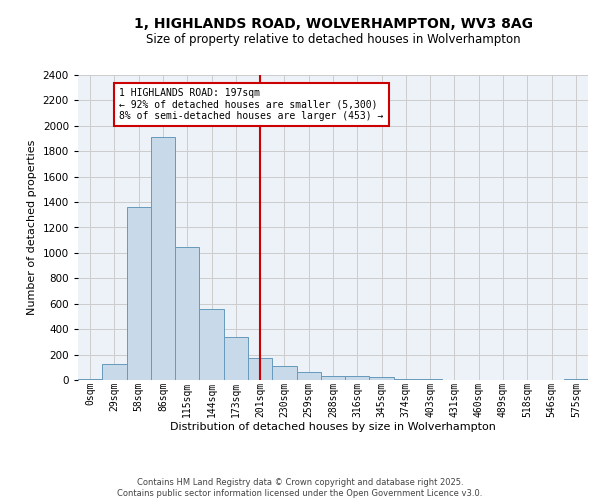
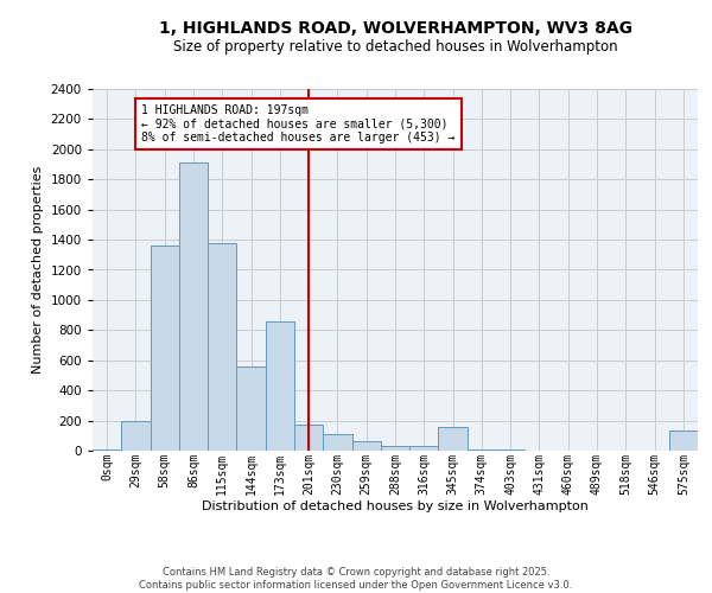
29sqm: 120 -> 200
115sqm: 1050 -> 1380
173sqm: 340 -> 860
345sqm: 20 -> 160
575sqm: 0 -> 130
